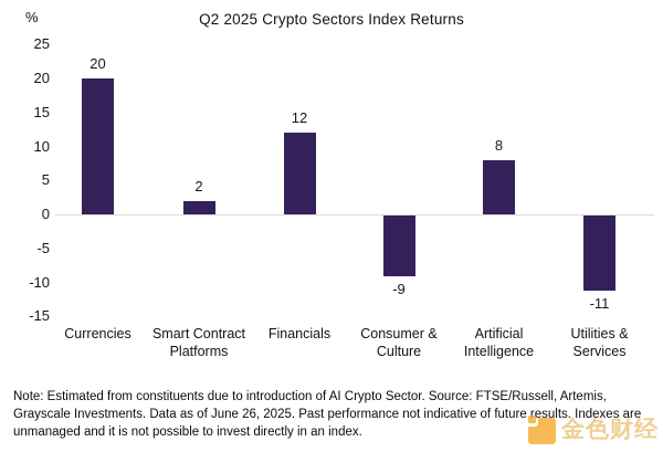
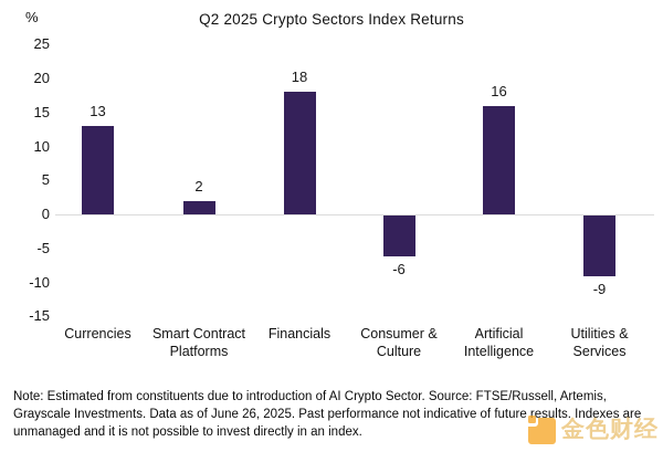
Currencies: 20 -> 13
Financials: 12 -> 18
Consumer & Culture: -9 -> -6
Artificial Intelligence: 8 -> 16
Utilities & Services: -11 -> -9
